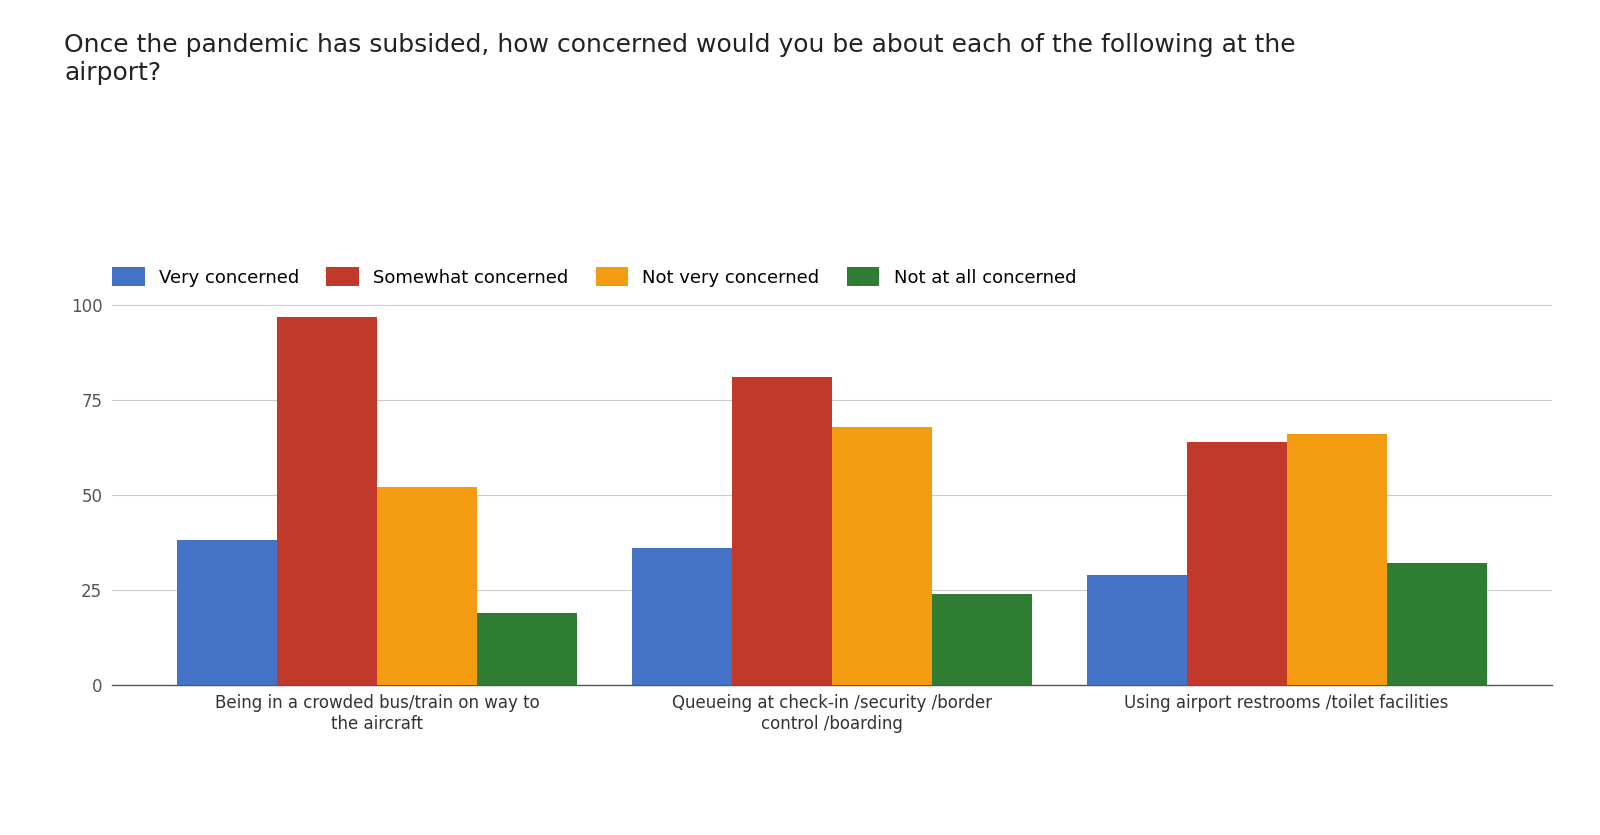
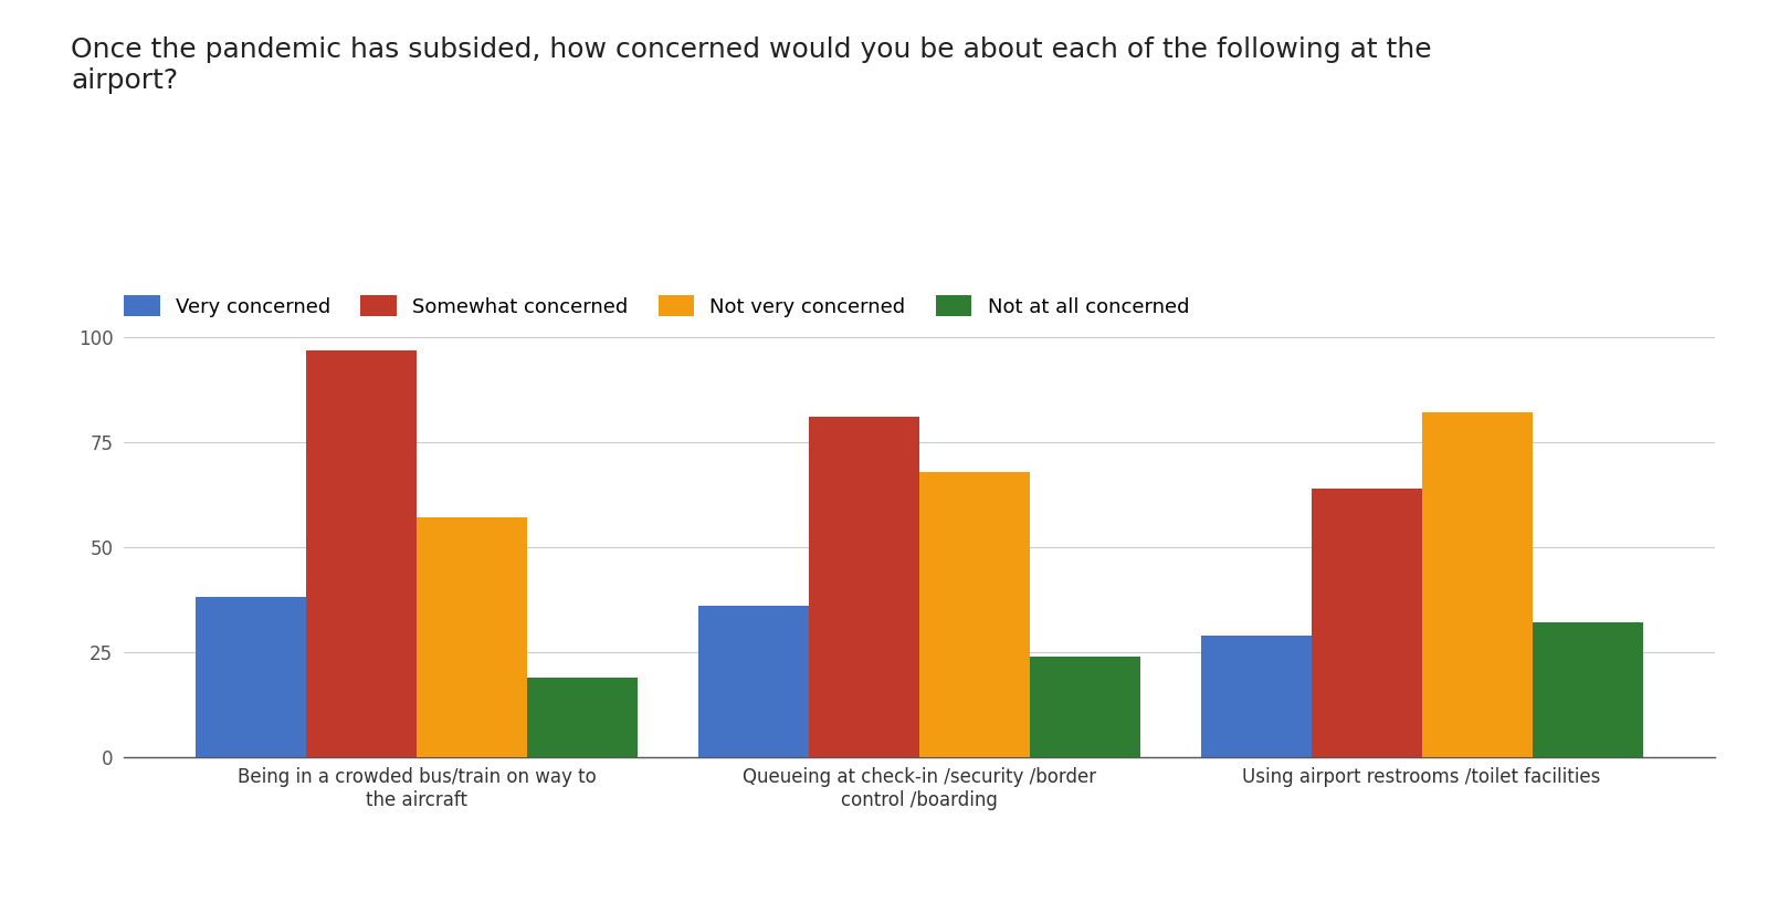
Not very concerned/Being in a crowded bus/train on way to the aircraft: 52 -> 57
Not very concerned/Using airport restrooms /toilet facilities: 66 -> 82
